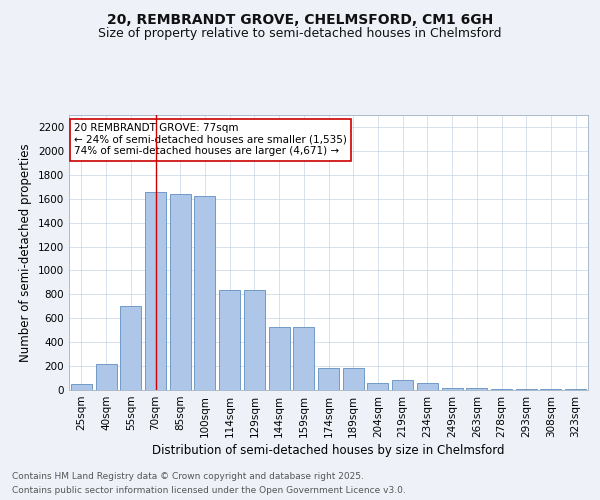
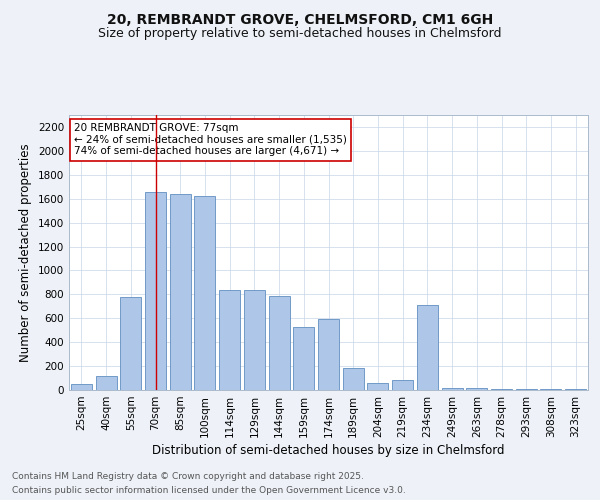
40sqm: 220 -> 120
55sqm: 700 -> 780
144sqm: 530 -> 790
174sqm: 180 -> 590
234sqm: 60 -> 710
